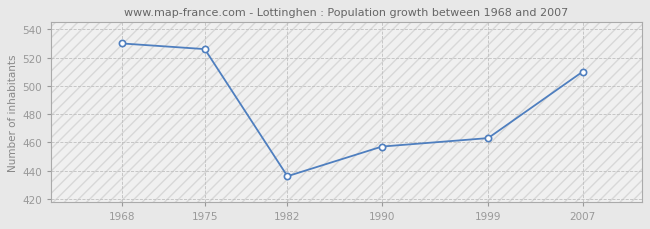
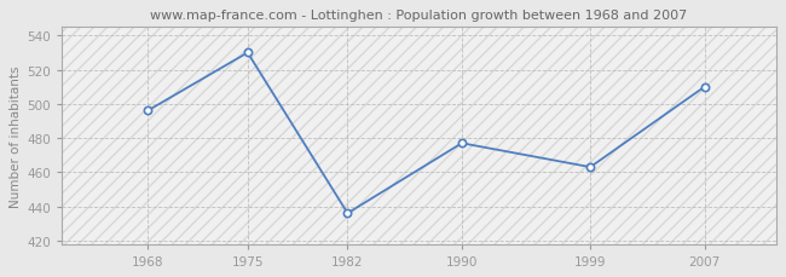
1968: 530 -> 496
1975: 526 -> 530
1990: 457 -> 477
